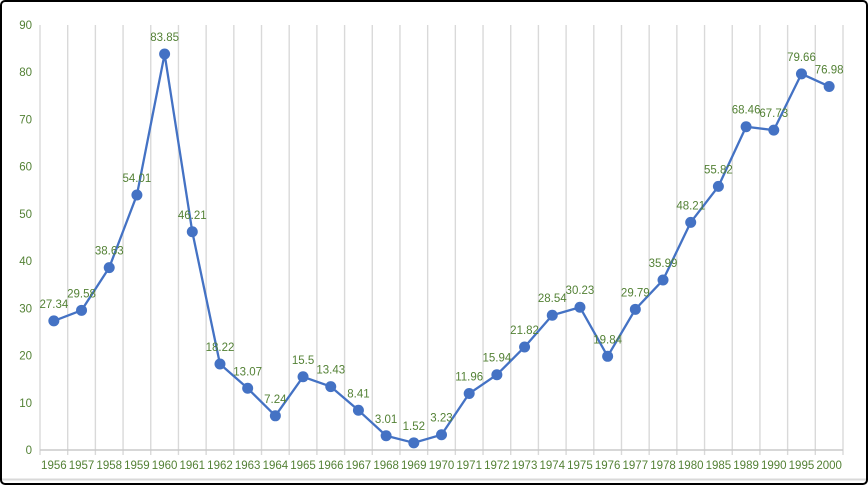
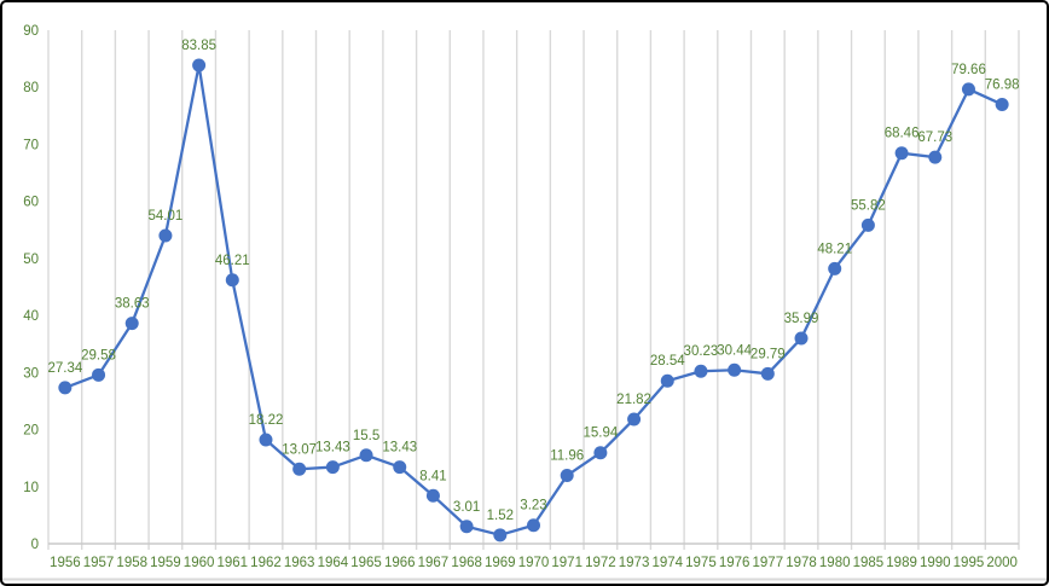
1964: 7.24 -> 13.43
1976: 19.84 -> 30.44
